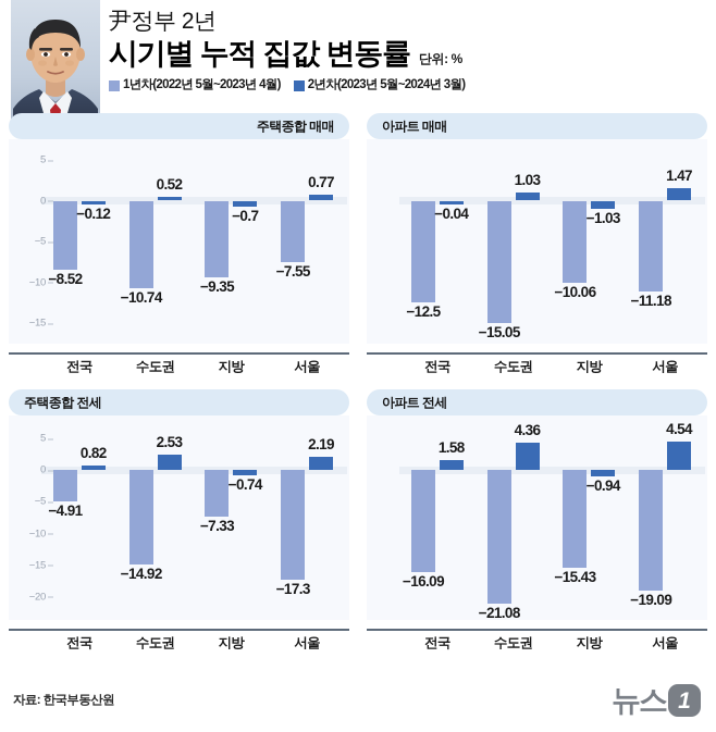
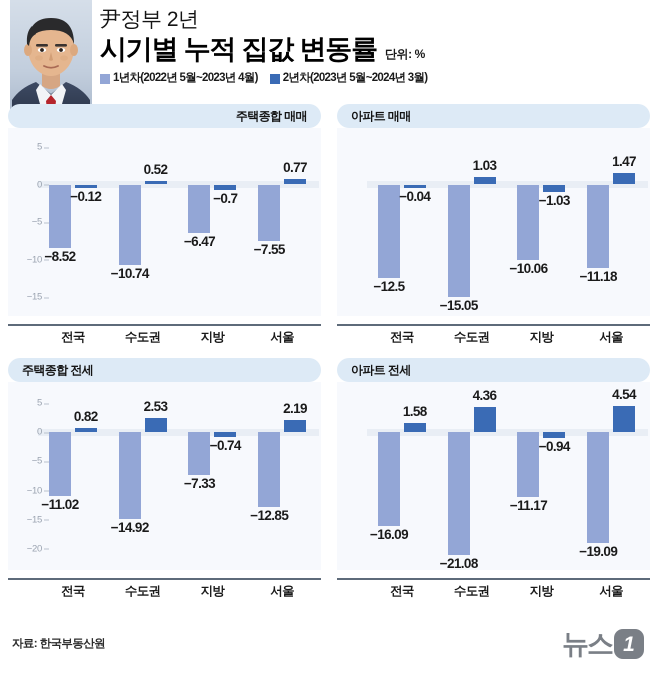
주택종합 매매/1년차(2022년 5월~2023년 4월)/지방: −9.35 -> −6.47
주택종합 전세/1년차(2022년 5월~2023년 4월)/전국: −4.91 -> −11.02
주택종합 전세/1년차(2022년 5월~2023년 4월)/서울: −17.3 -> −12.85
아파트 전세/1년차(2022년 5월~2023년 4월)/지방: −15.43 -> −11.17
